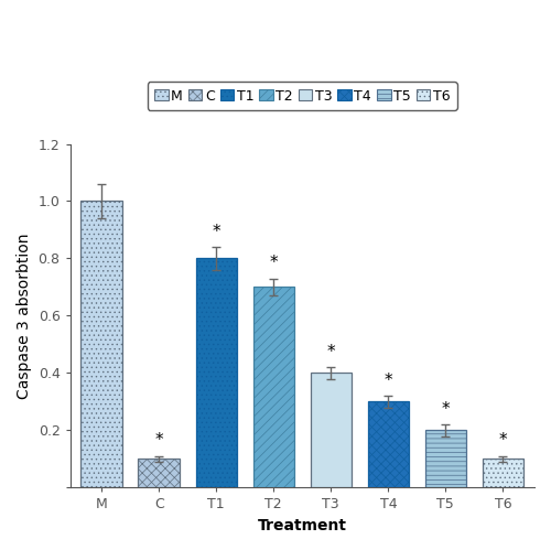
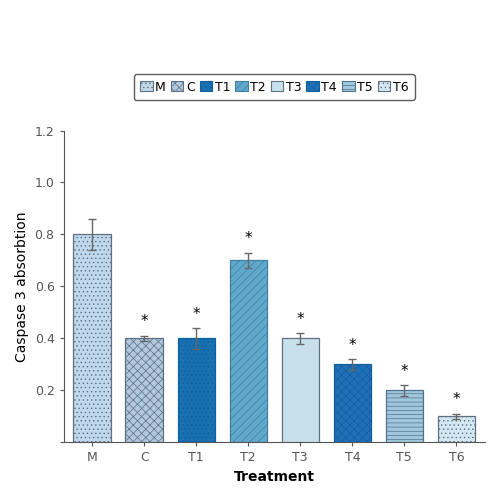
M: 1.0 -> 0.8
C: 0.1 -> 0.4
T1: 0.8 -> 0.4
